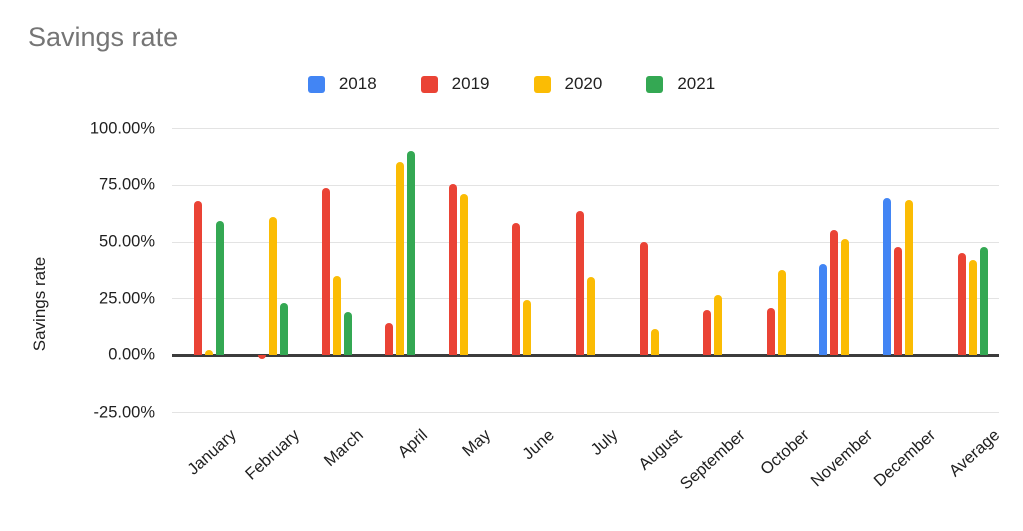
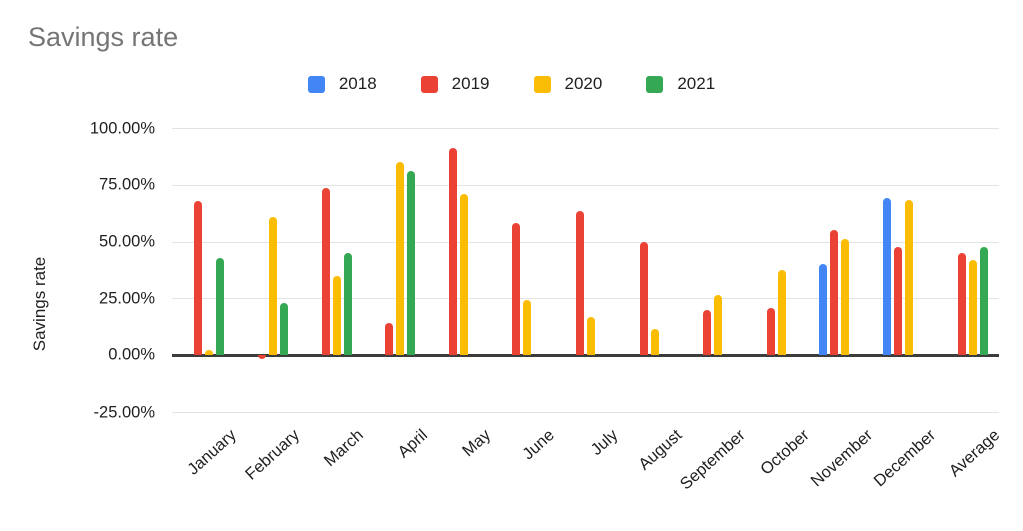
2021/January: 59% -> 43%
2021/March: 19% -> 45%
2021/April: 90% -> 81%
2019/May: 76% -> 91%
2020/July: 34% -> 17%
